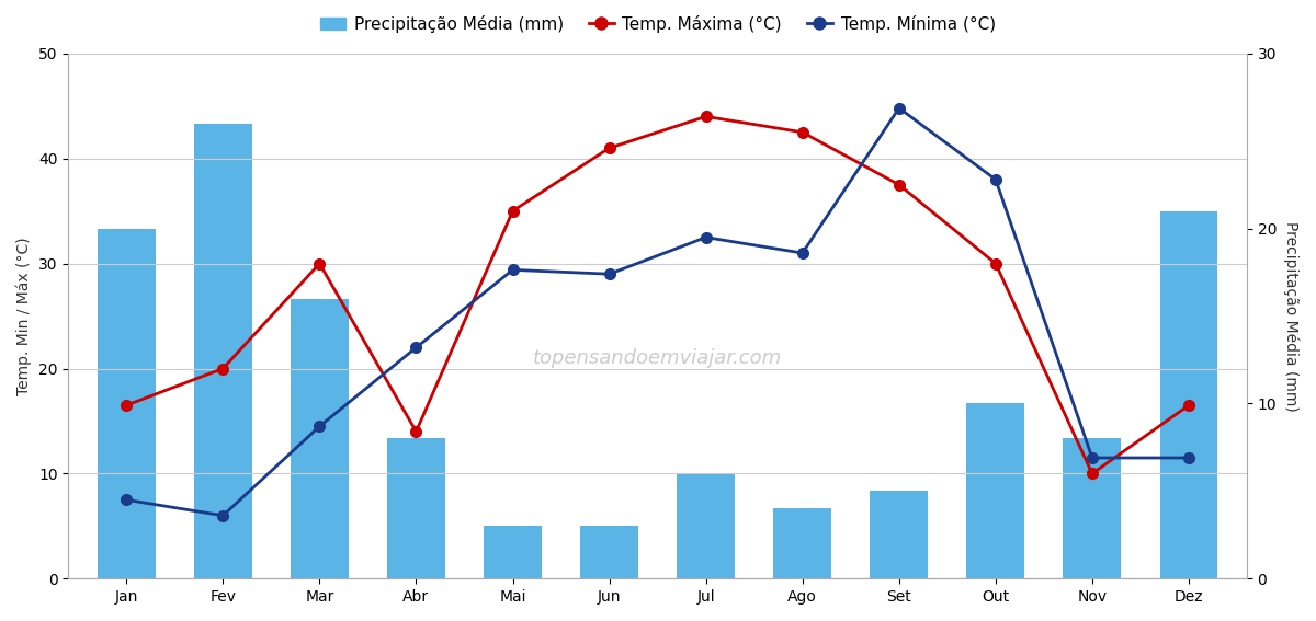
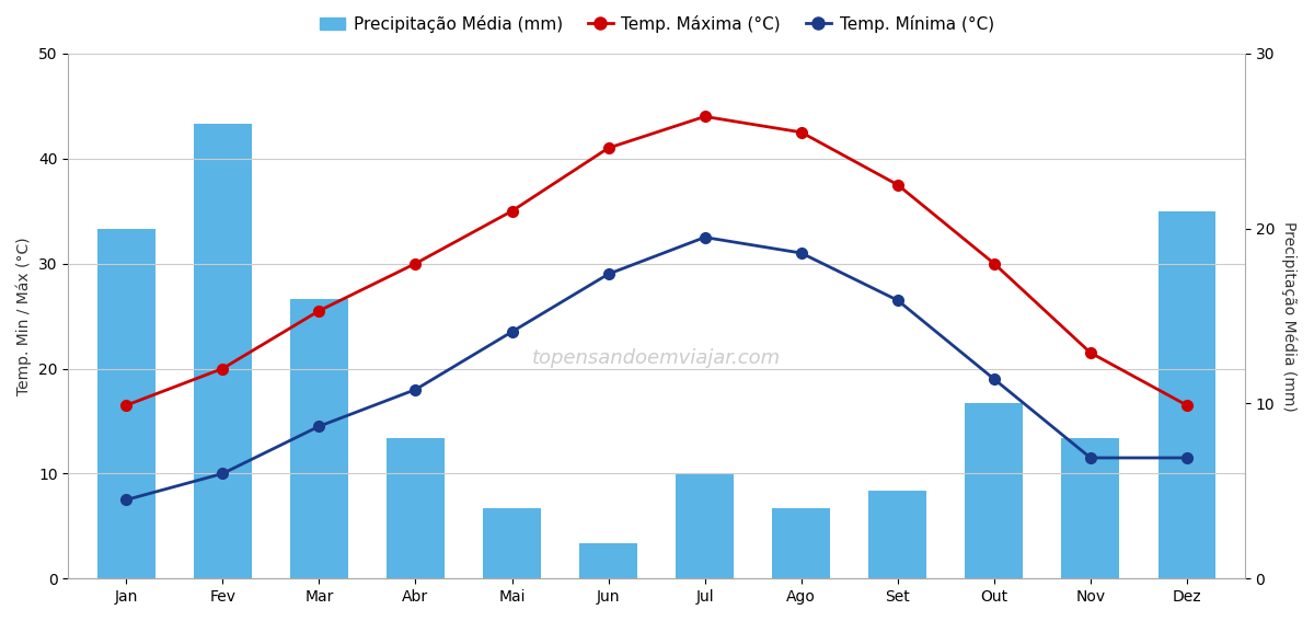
Temp. Mínima (°C)/Fev: 6.0 -> 10.0
Temp. Máxima (°C)/Mar: 30.0 -> 25.5
Temp. Máxima (°C)/Abr: 14.0 -> 30.0
Temp. Mínima (°C)/Abr: 22.0 -> 18.0
Precipitação Média (mm)/Mai: 3 -> 4
Temp. Mínima (°C)/Mai: 29.4 -> 23.5
Precipitação Média (mm)/Jun: 3 -> 2
Temp. Mínima (°C)/Set: 44.8 -> 26.5
Temp. Mínima (°C)/Out: 38.0 -> 19.0
Temp. Máxima (°C)/Nov: 10.0 -> 21.5
